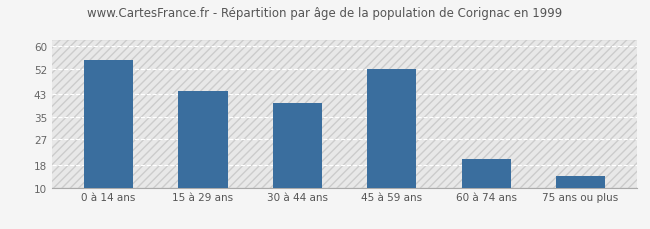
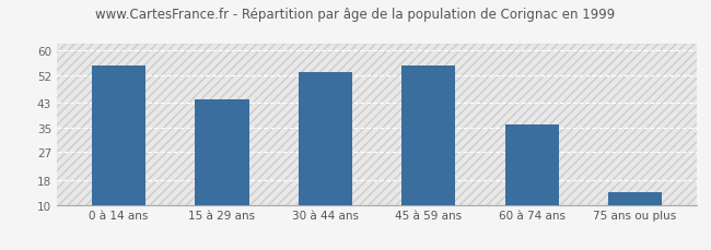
30 à 44 ans: 40 -> 53
45 à 59 ans: 52 -> 55
60 à 74 ans: 20 -> 36
